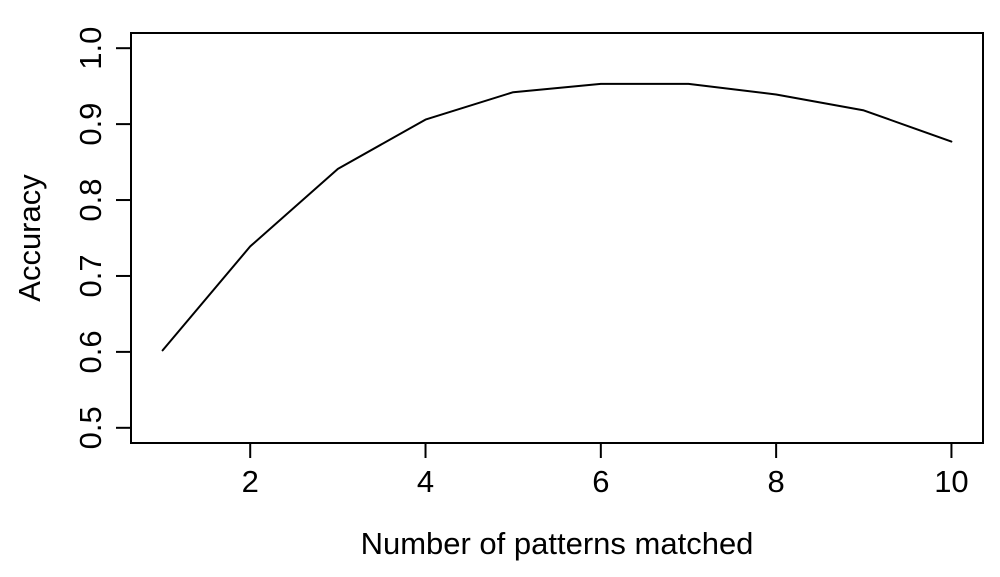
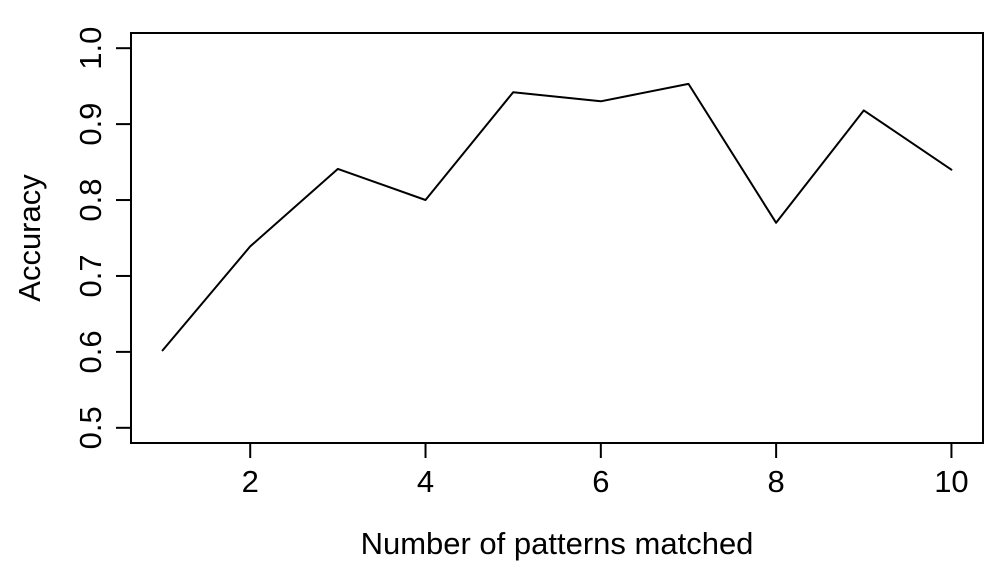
4: 0.91 -> 0.80
6: 0.95 -> 0.93
8: 0.94 -> 0.77
10: 0.88 -> 0.84
